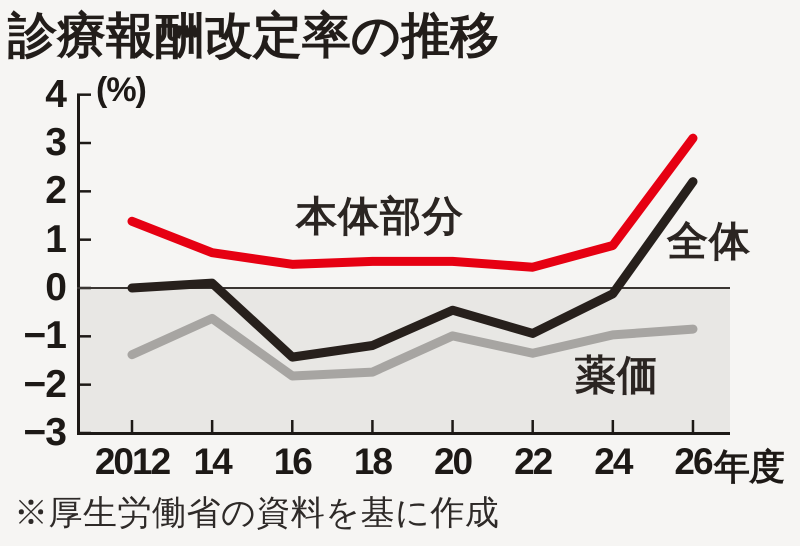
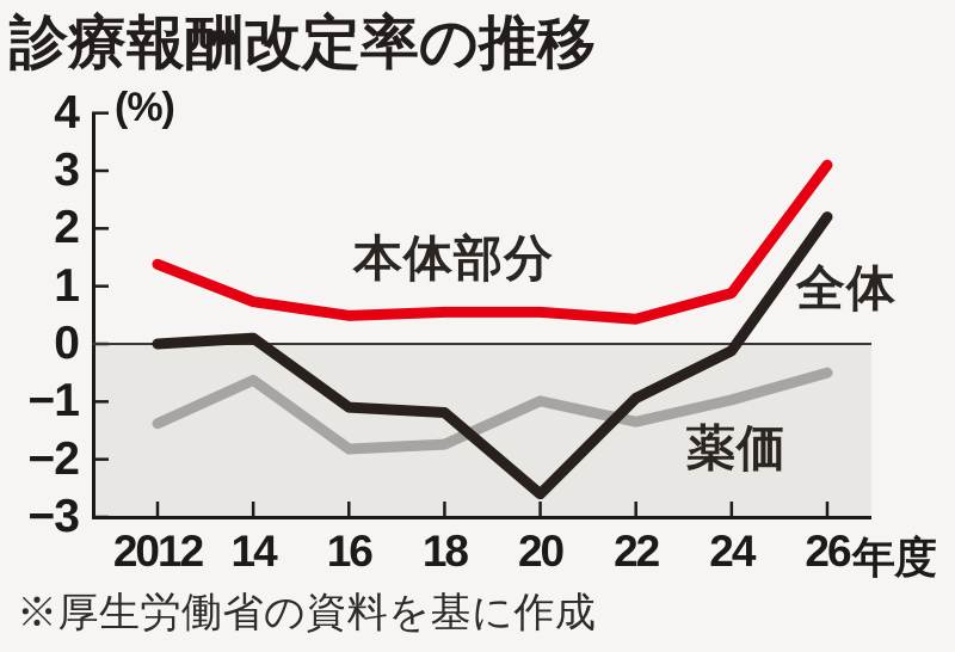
全体/16: -1.4 -> -1.1
全体/20: -0.5 -> -2.6
薬価/26: -0.8 -> -0.5
